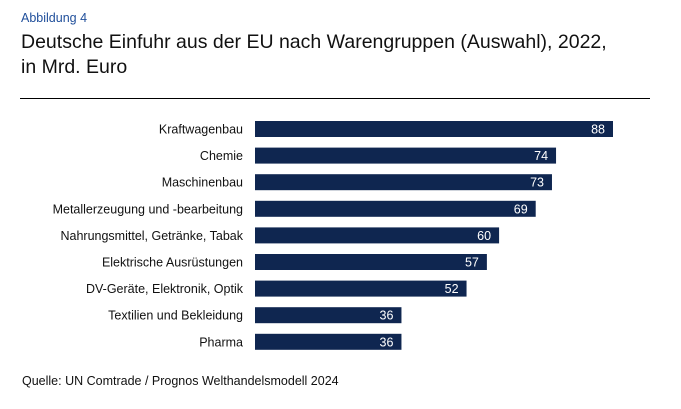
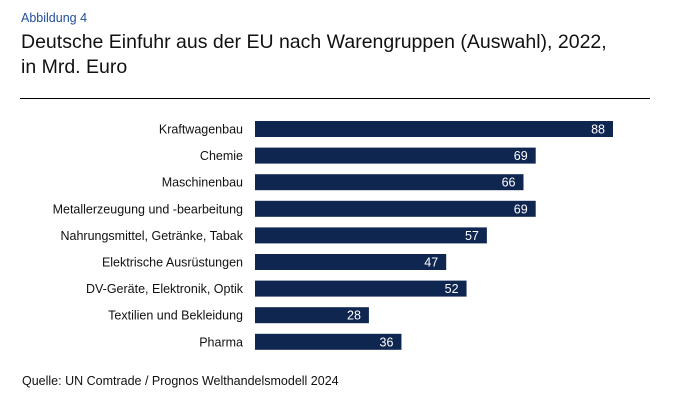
Chemie: 74 -> 69
Maschinenbau: 73 -> 66
Nahrungsmittel, Getränke, Tabak: 60 -> 57
Elektrische Ausrüstungen: 57 -> 47
Textilien und Bekleidung: 36 -> 28
